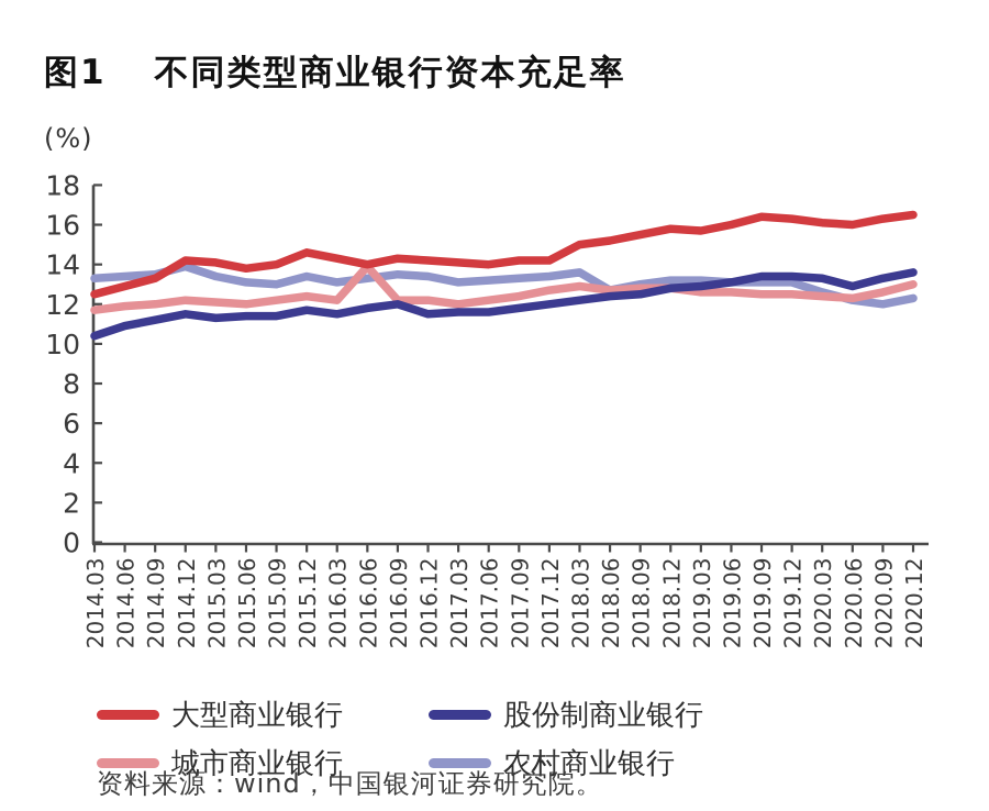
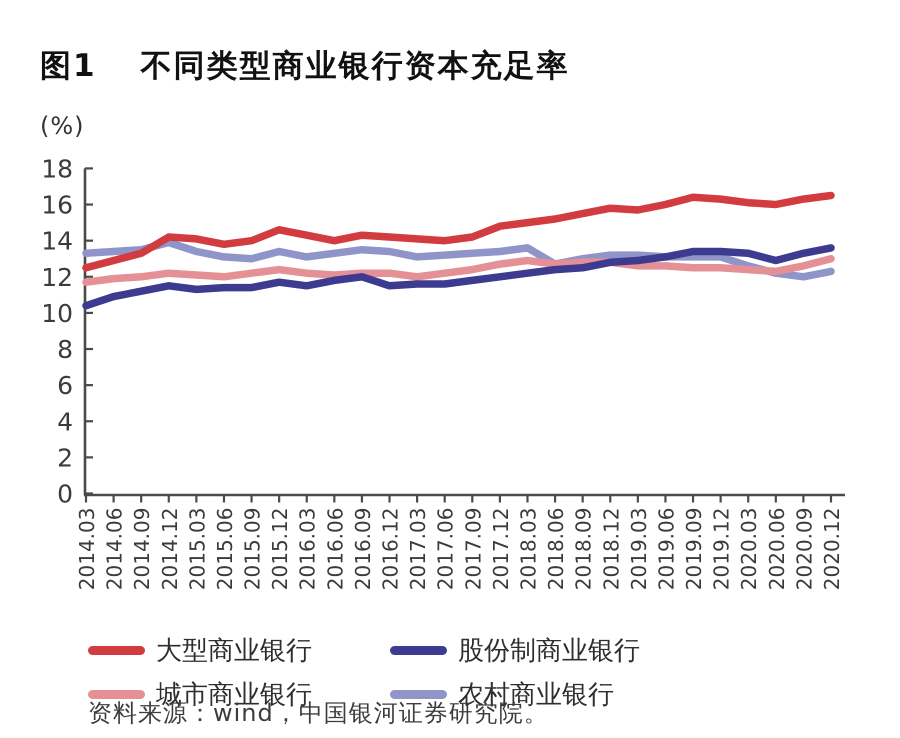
城市商业银行/2016.06: 13.9 -> 12.1
大型商业银行/2017.12: 14.2 -> 14.8
